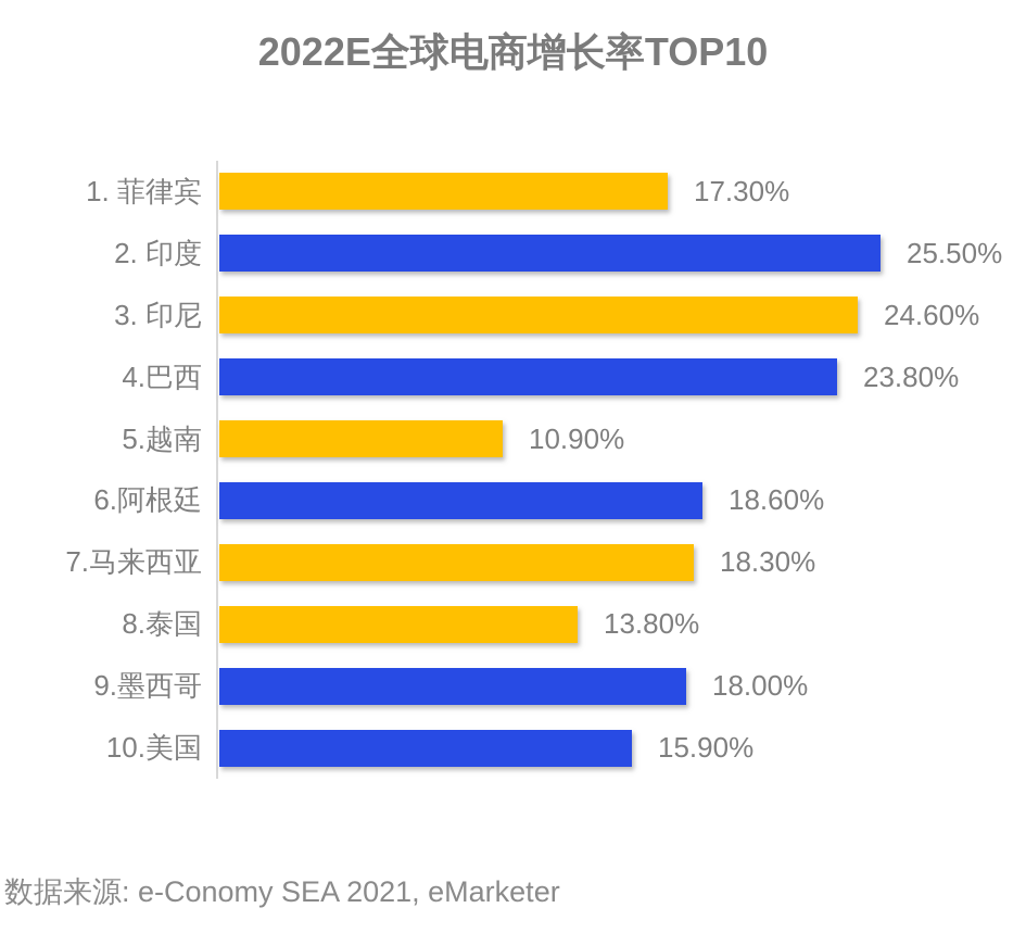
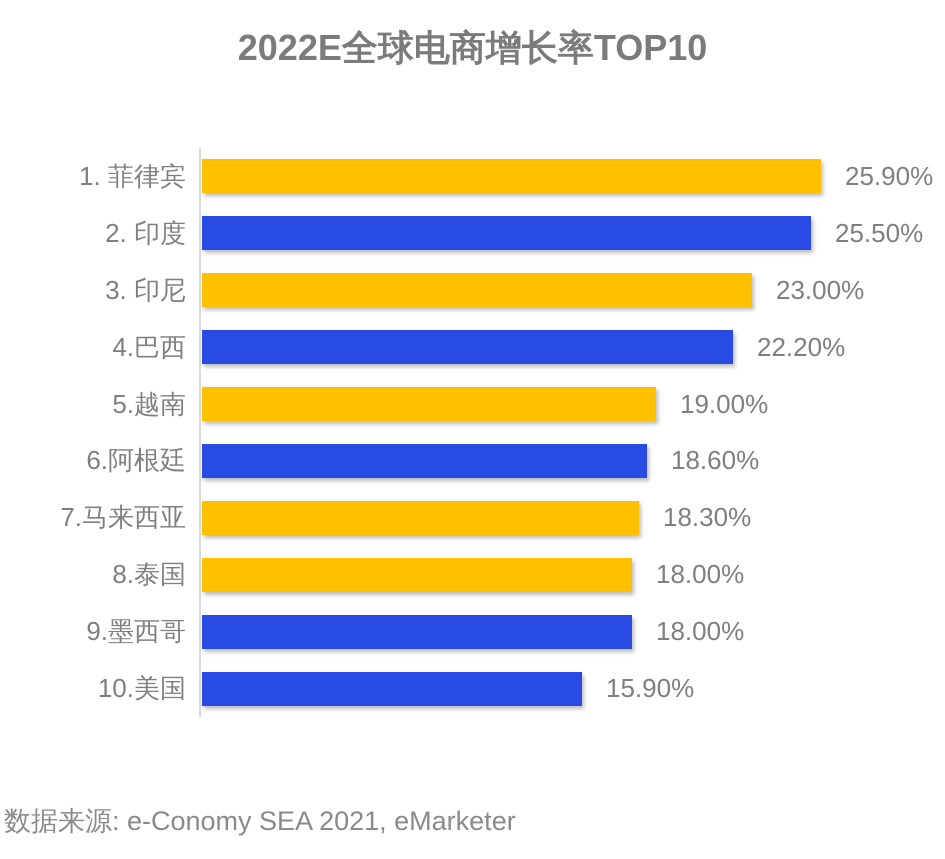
1. 菲律宾: 17.30% -> 25.90%
3. 印尼: 24.60% -> 23.00%
4.巴西: 23.80% -> 22.20%
5.越南: 10.90% -> 19.00%
8.泰国: 13.80% -> 18.00%
